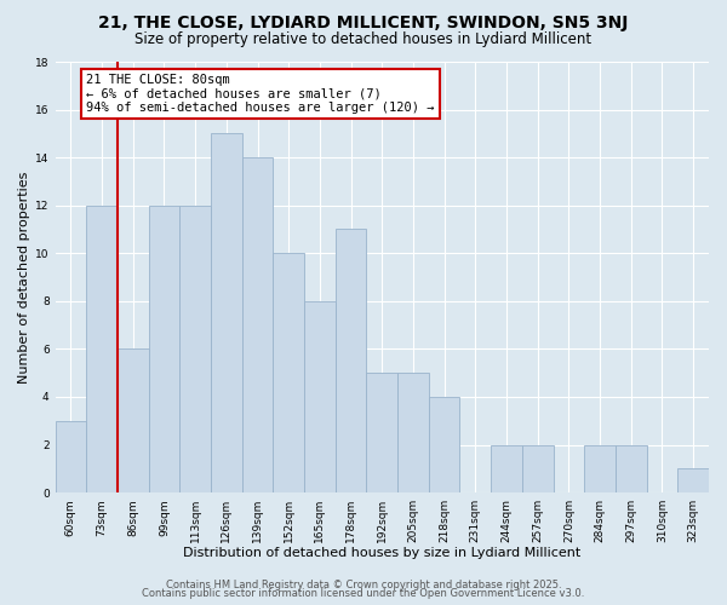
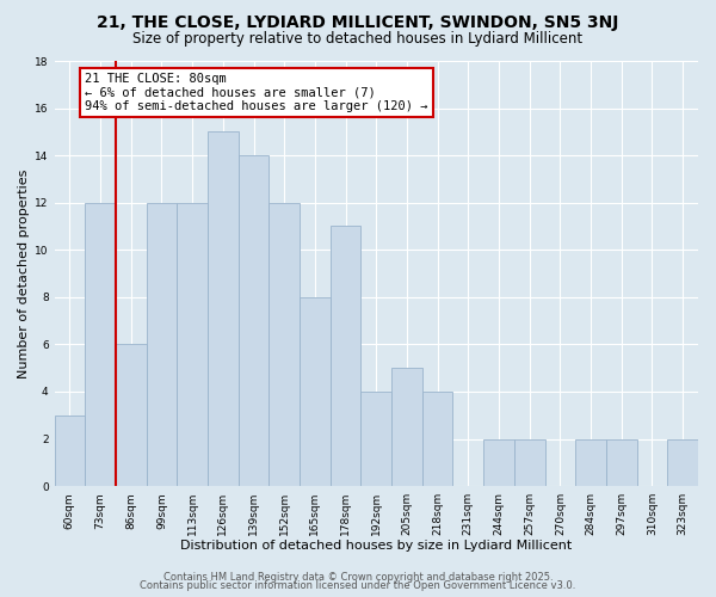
152sqm: 10 -> 12
192sqm: 5 -> 4
323sqm: 1 -> 2
